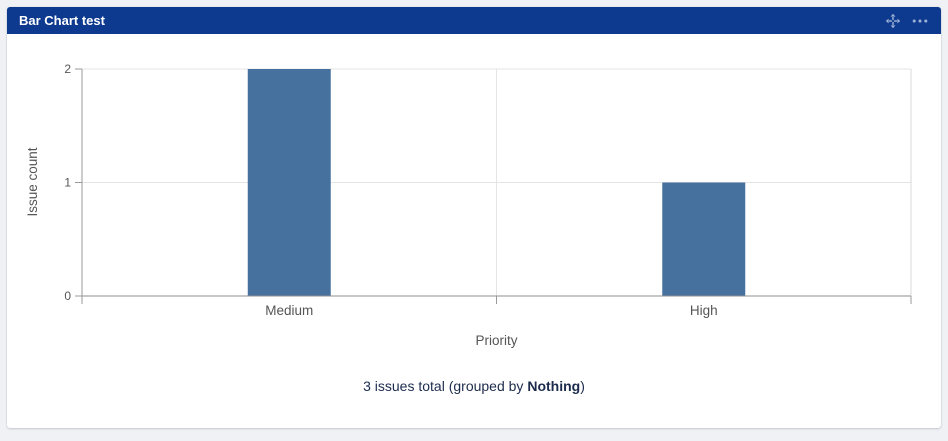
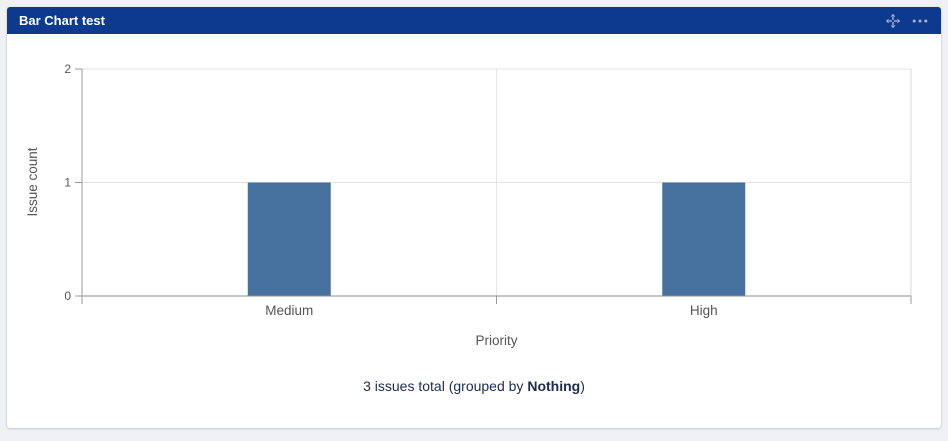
Medium: 2 -> 1
